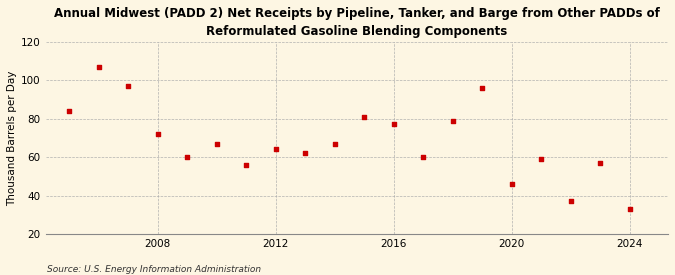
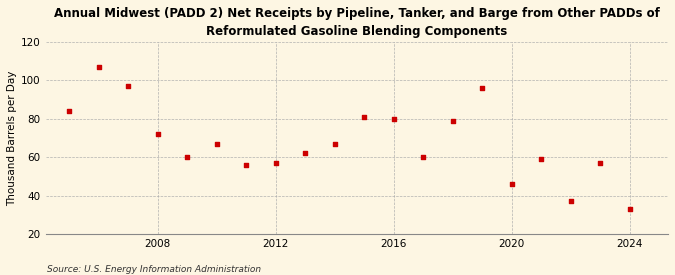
2012: 64 -> 57
2016: 77 -> 80
